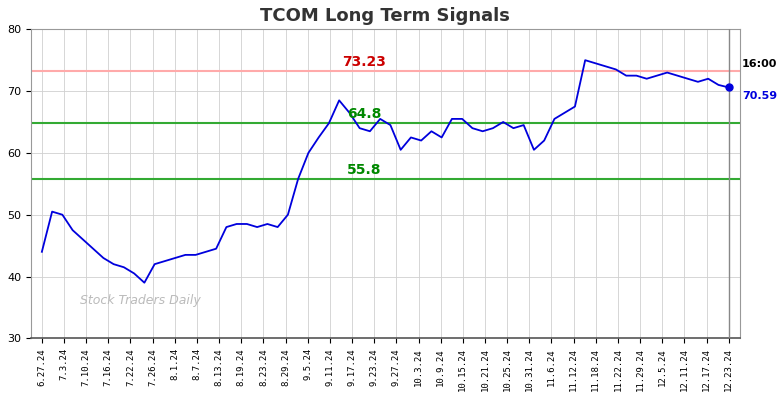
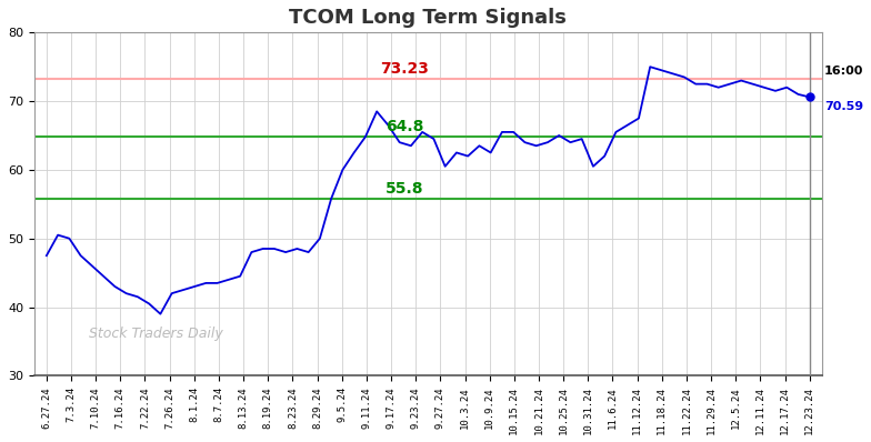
6.27.24: 44.0 -> 47.5
